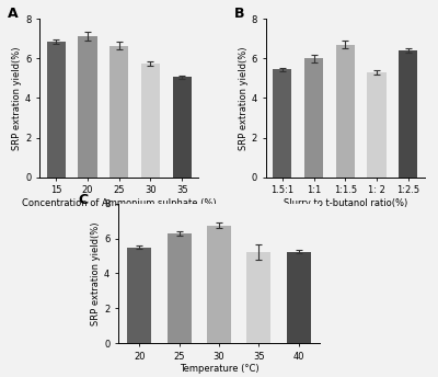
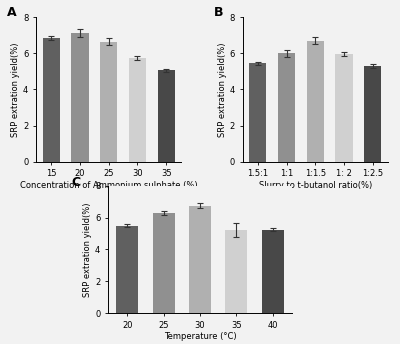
1: 2: 5.3 -> 6.0
1:2.5: 6.4 -> 5.3
